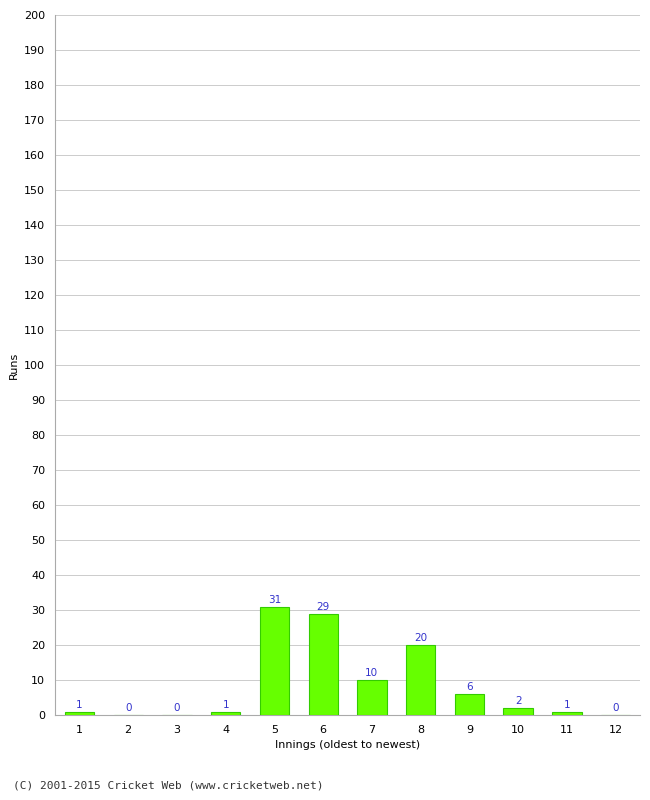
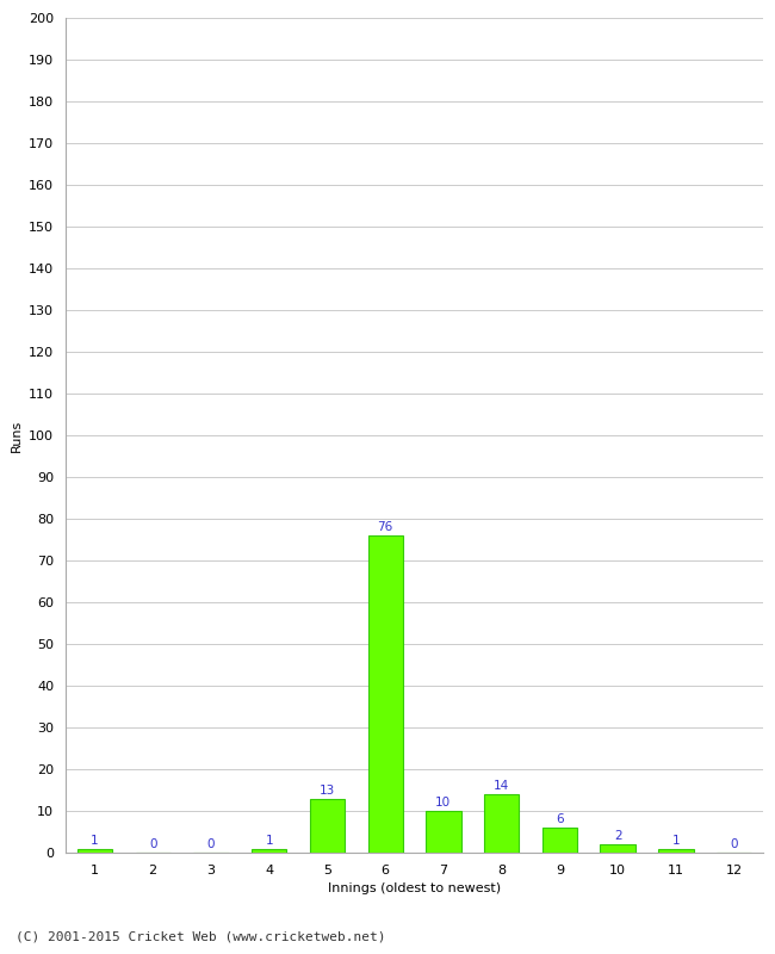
5: 31 -> 13
6: 29 -> 76
8: 20 -> 14
